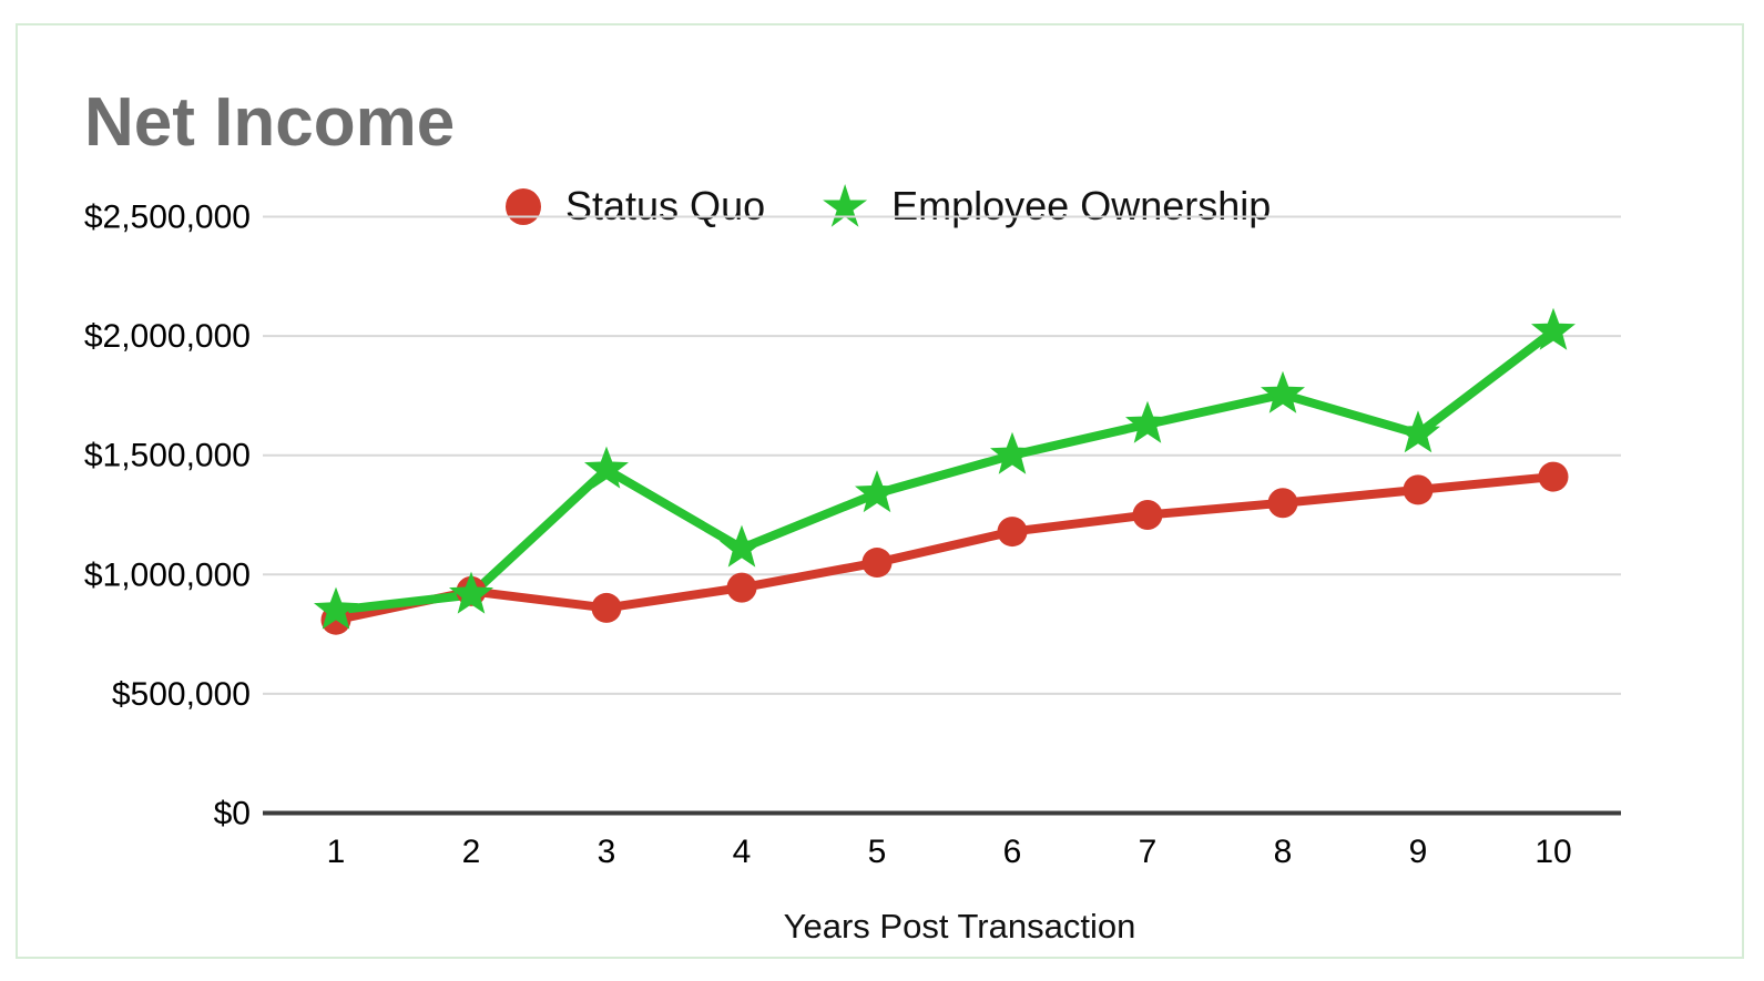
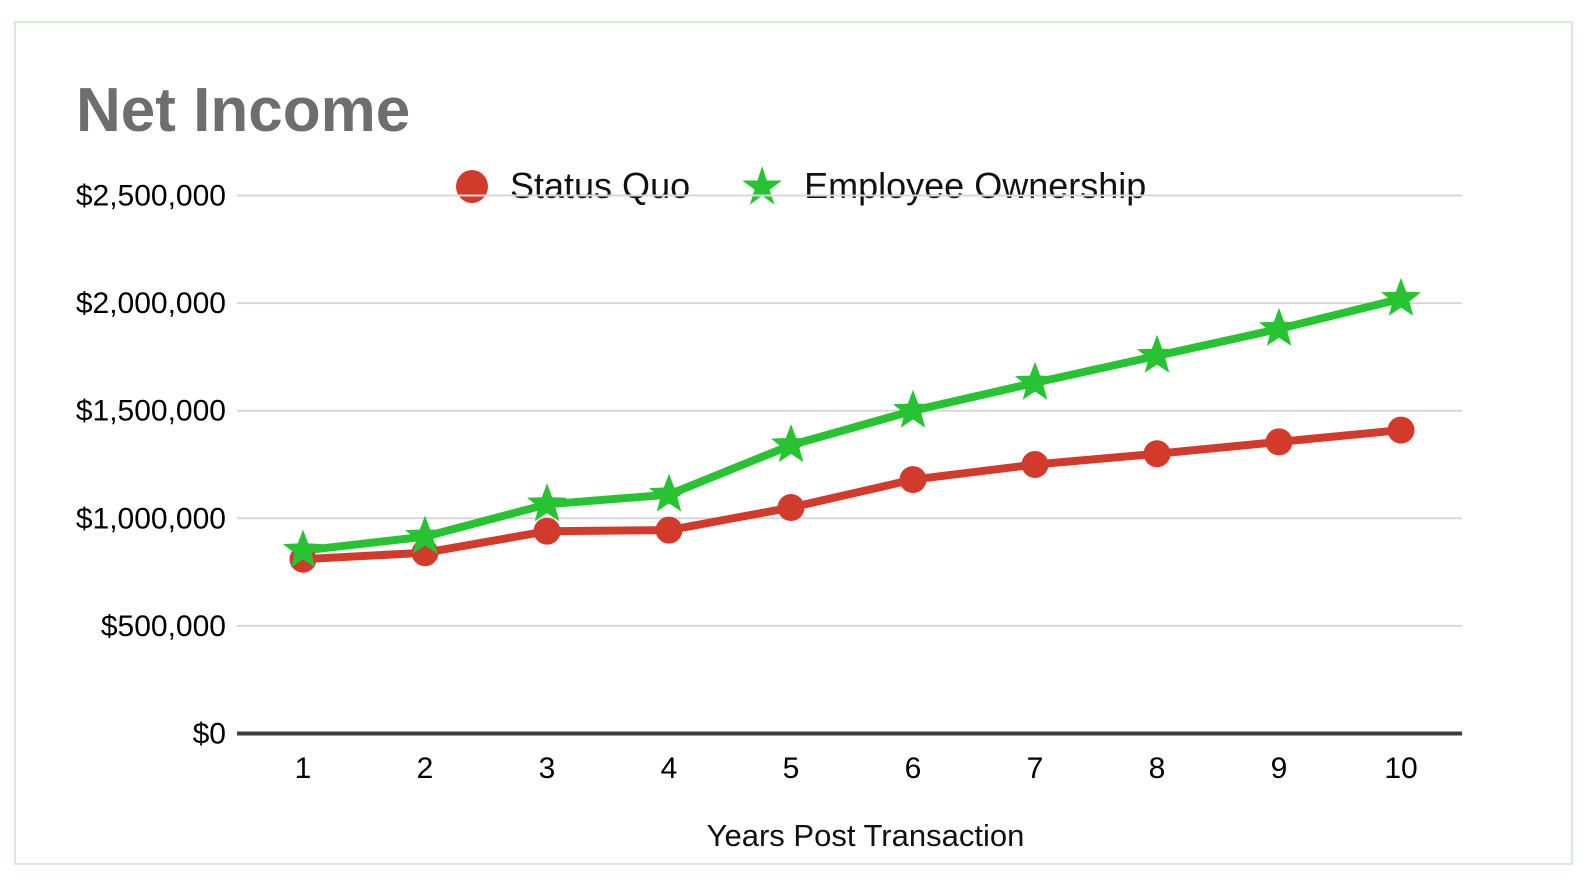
Status Quo/2: $930000 -> $840000
Status Quo/3: $860000 -> $940000
Employee Ownership/3: $1440000 -> $1060000
Employee Ownership/9: $1590000 -> $1880000
